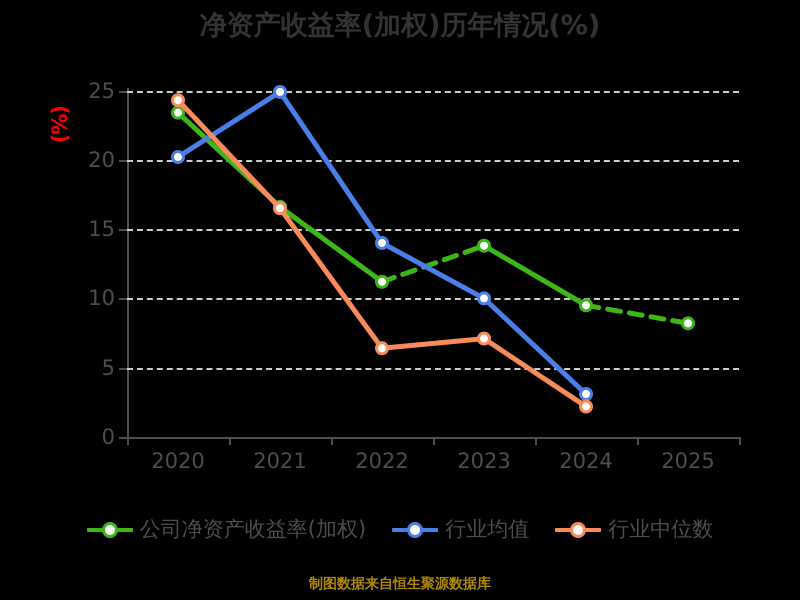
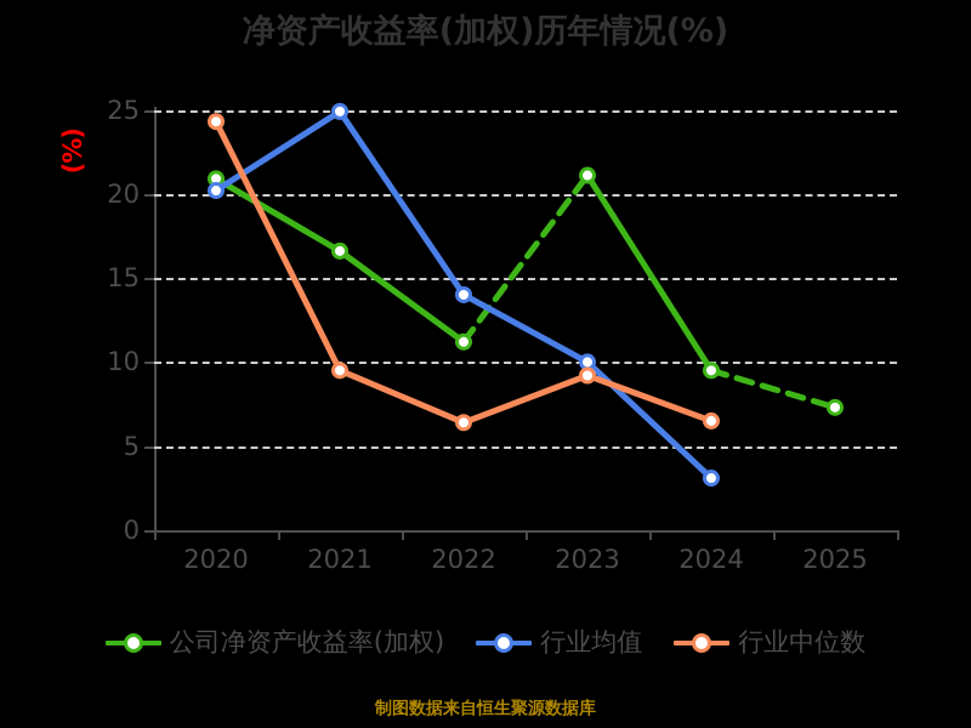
公司净资产收益率(加权)/2020: 23.4 -> 20.9
行业中位数/2021: 16.5 -> 9.5
公司净资产收益率(加权)/2023: 13.8 -> 21.1
行业中位数/2023: 7.1 -> 9.2
行业中位数/2024: 2.2 -> 6.5
公司净资产收益率(加权)/2025: 8.2 -> 7.3
